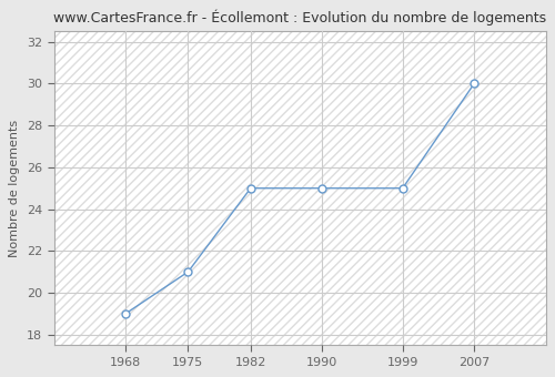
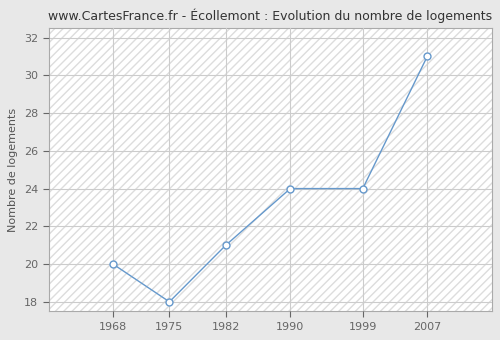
1968: 19 -> 20
1975: 21 -> 18
1982: 25 -> 21
1990: 25 -> 24
1999: 25 -> 24
2007: 30 -> 31
